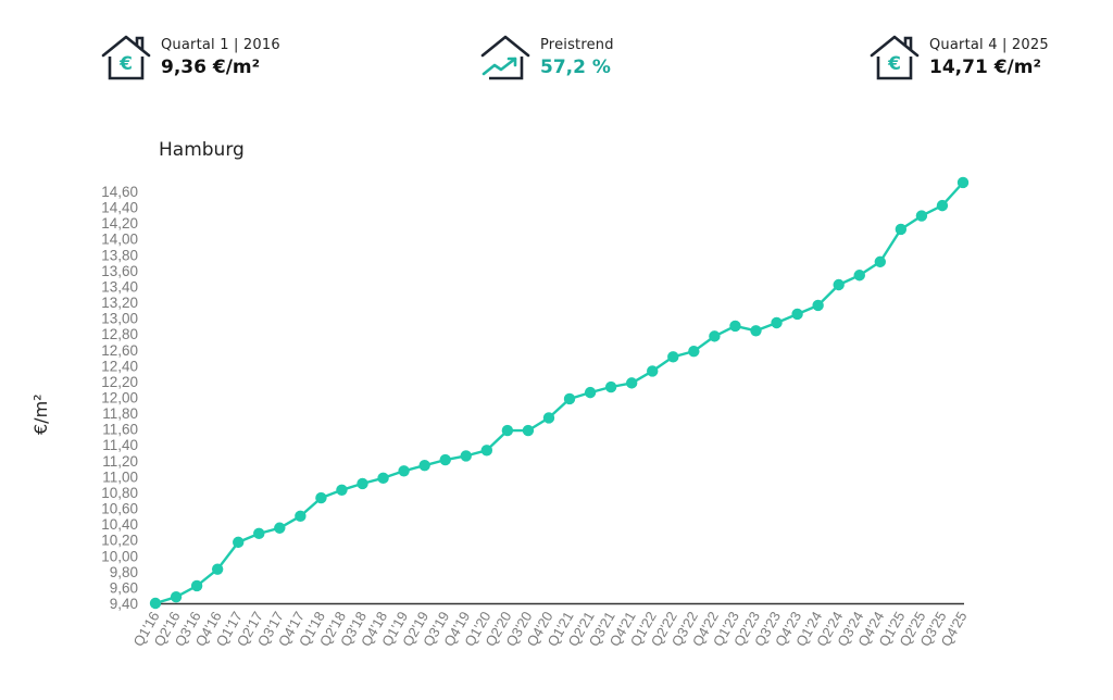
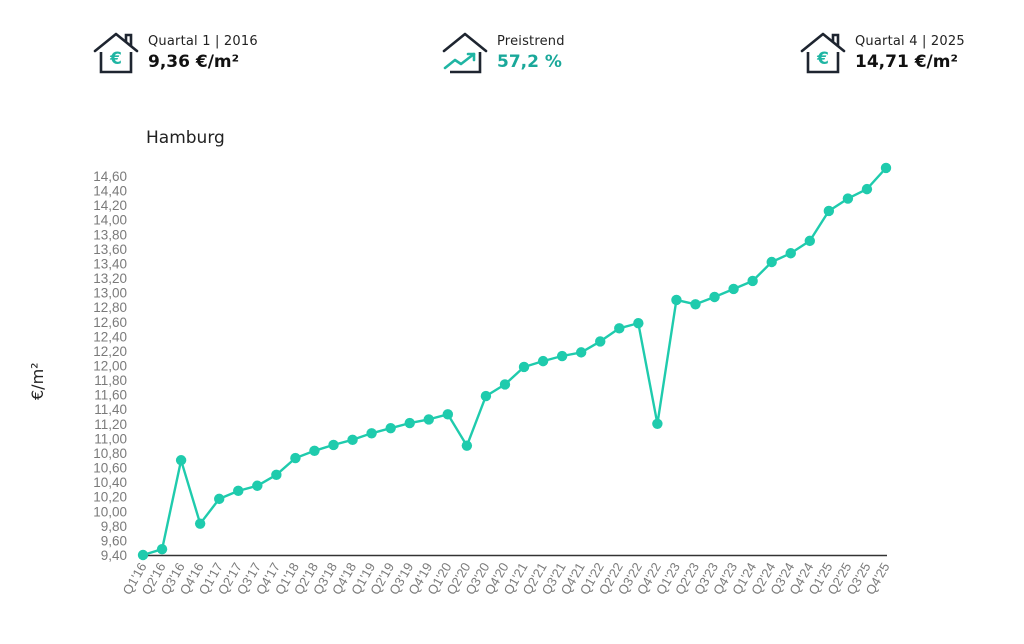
Q3'16: 9,6 -> 10,7
Q2'20: 11,6 -> 10,9
Q4'22: 12,8 -> 11,2
